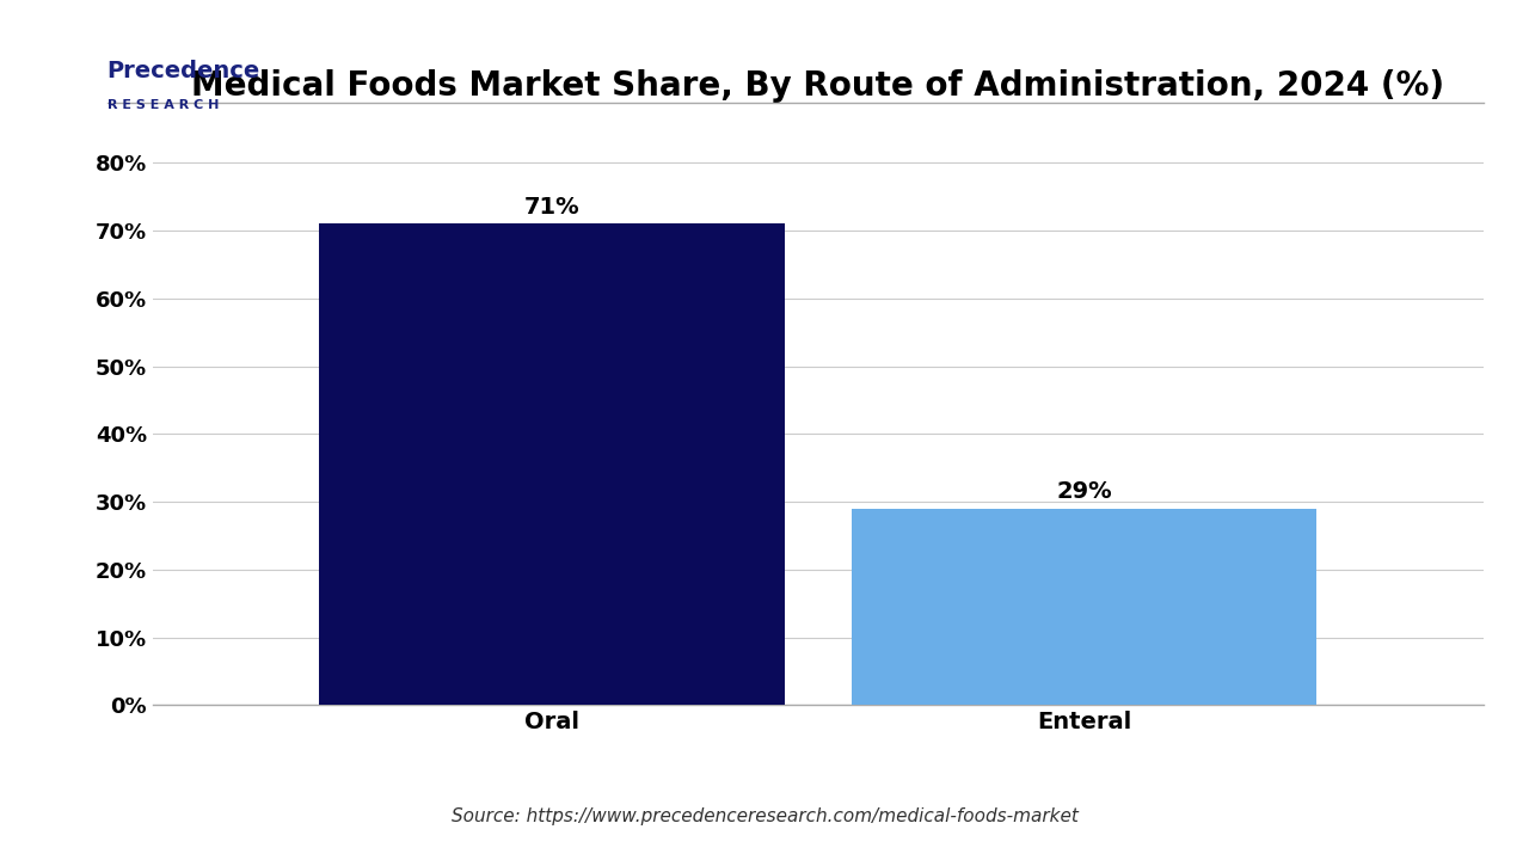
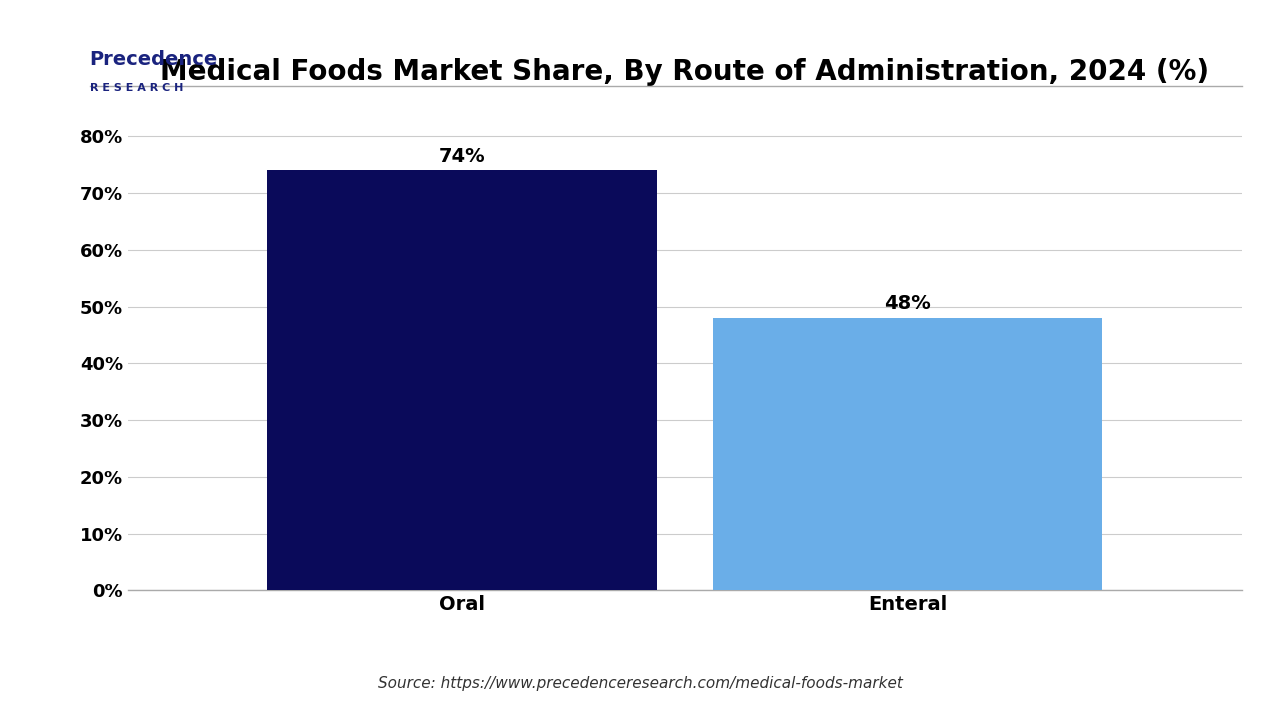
Oral: 71% -> 74%
Enteral: 29% -> 48%
